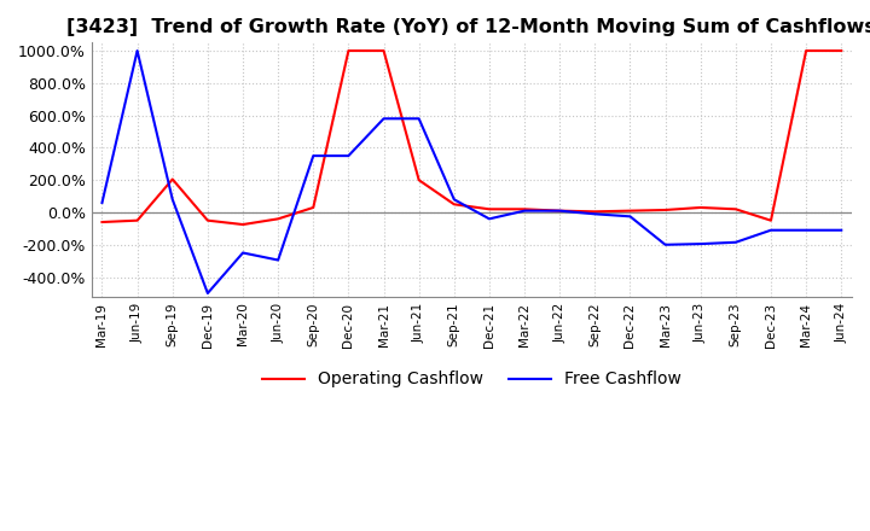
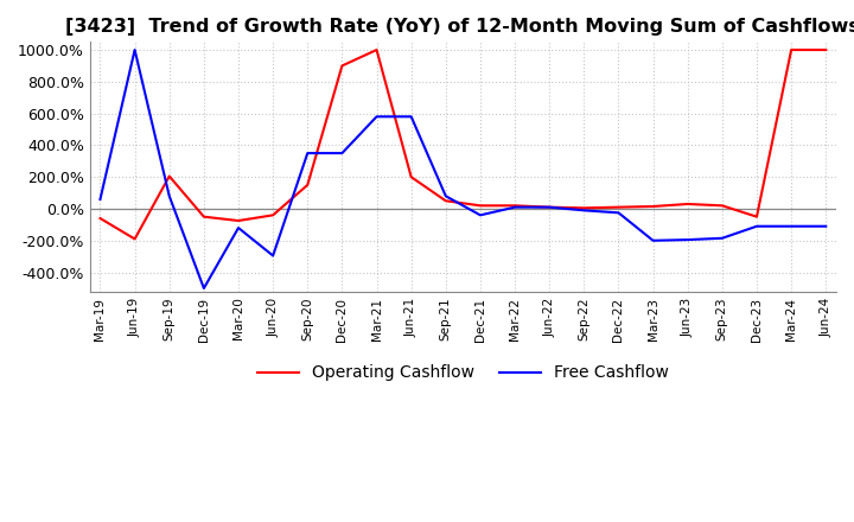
Operating Cashflow/Jun-19: -50% -> -190%
Free Cashflow/Mar-20: -250% -> -120%
Operating Cashflow/Sep-20: 30% -> 150%
Operating Cashflow/Dec-20: 1000% -> 900%
